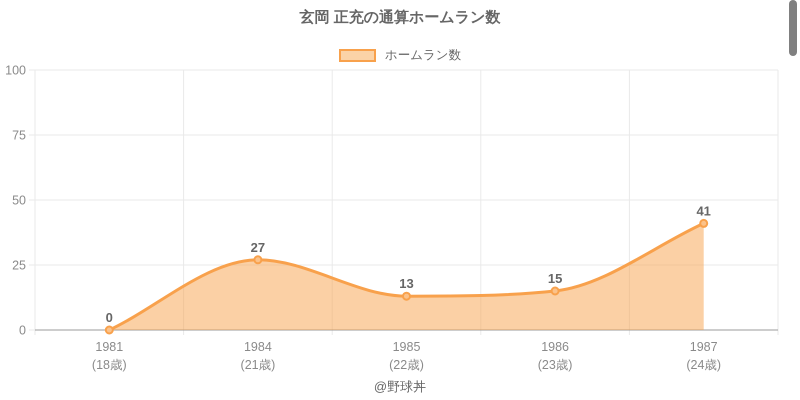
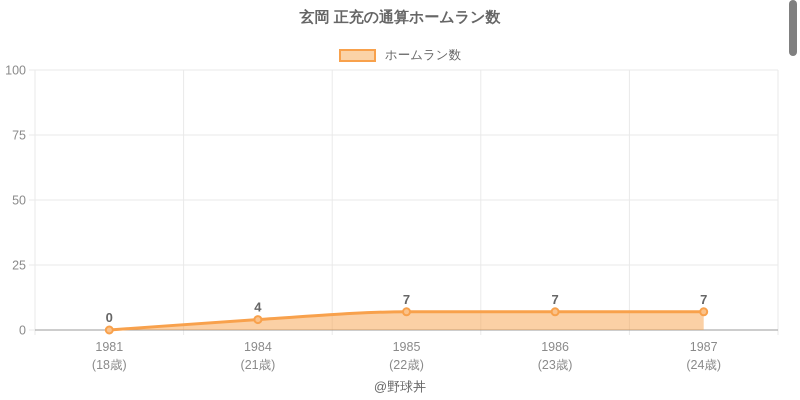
1984: 27 -> 4
1985: 13 -> 7
1986: 15 -> 7
1987: 41 -> 7
